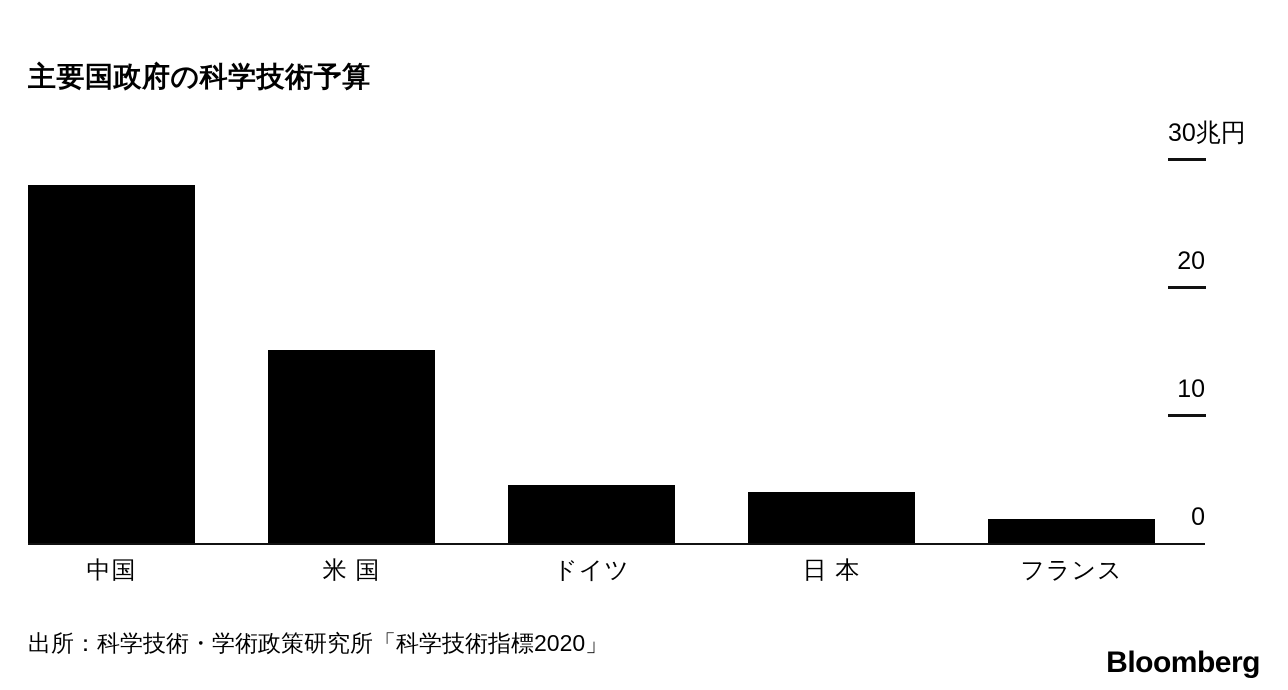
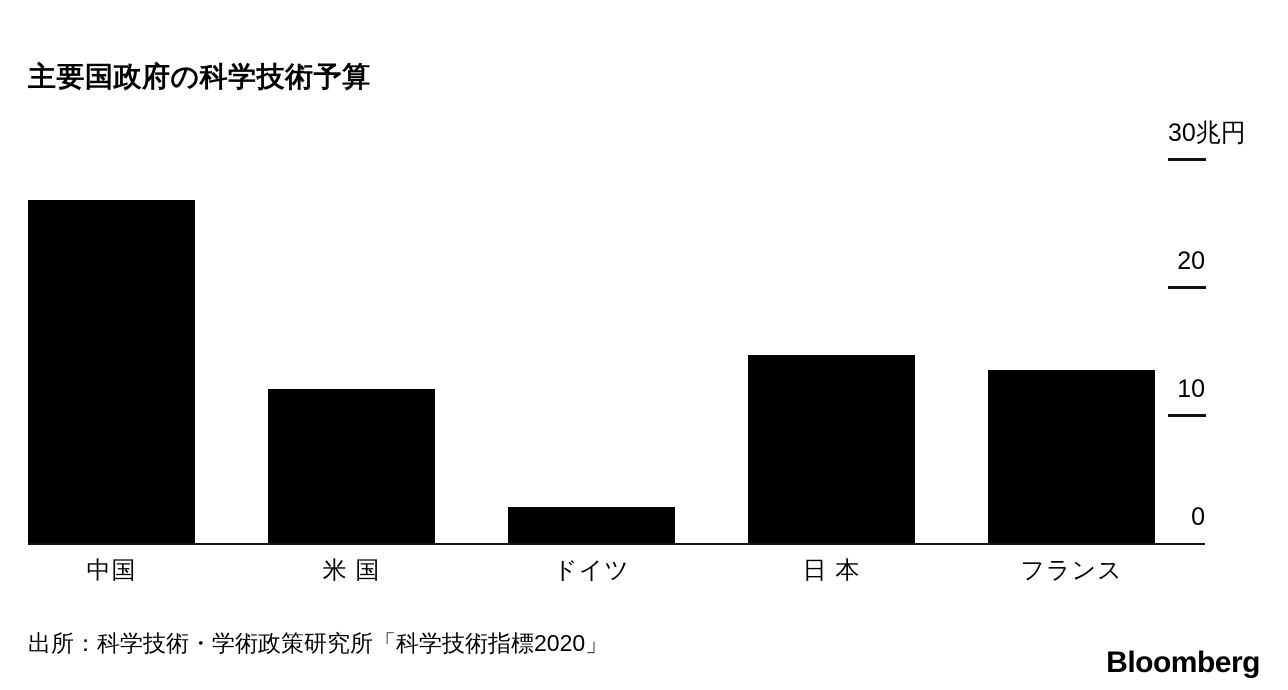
中国: 28.0 -> 26.8
米 国: 15.1 -> 12.0
ドイツ: 4.5 -> 2.8
日 本: 4.0 -> 14.7
フランス: 1.9 -> 13.5
